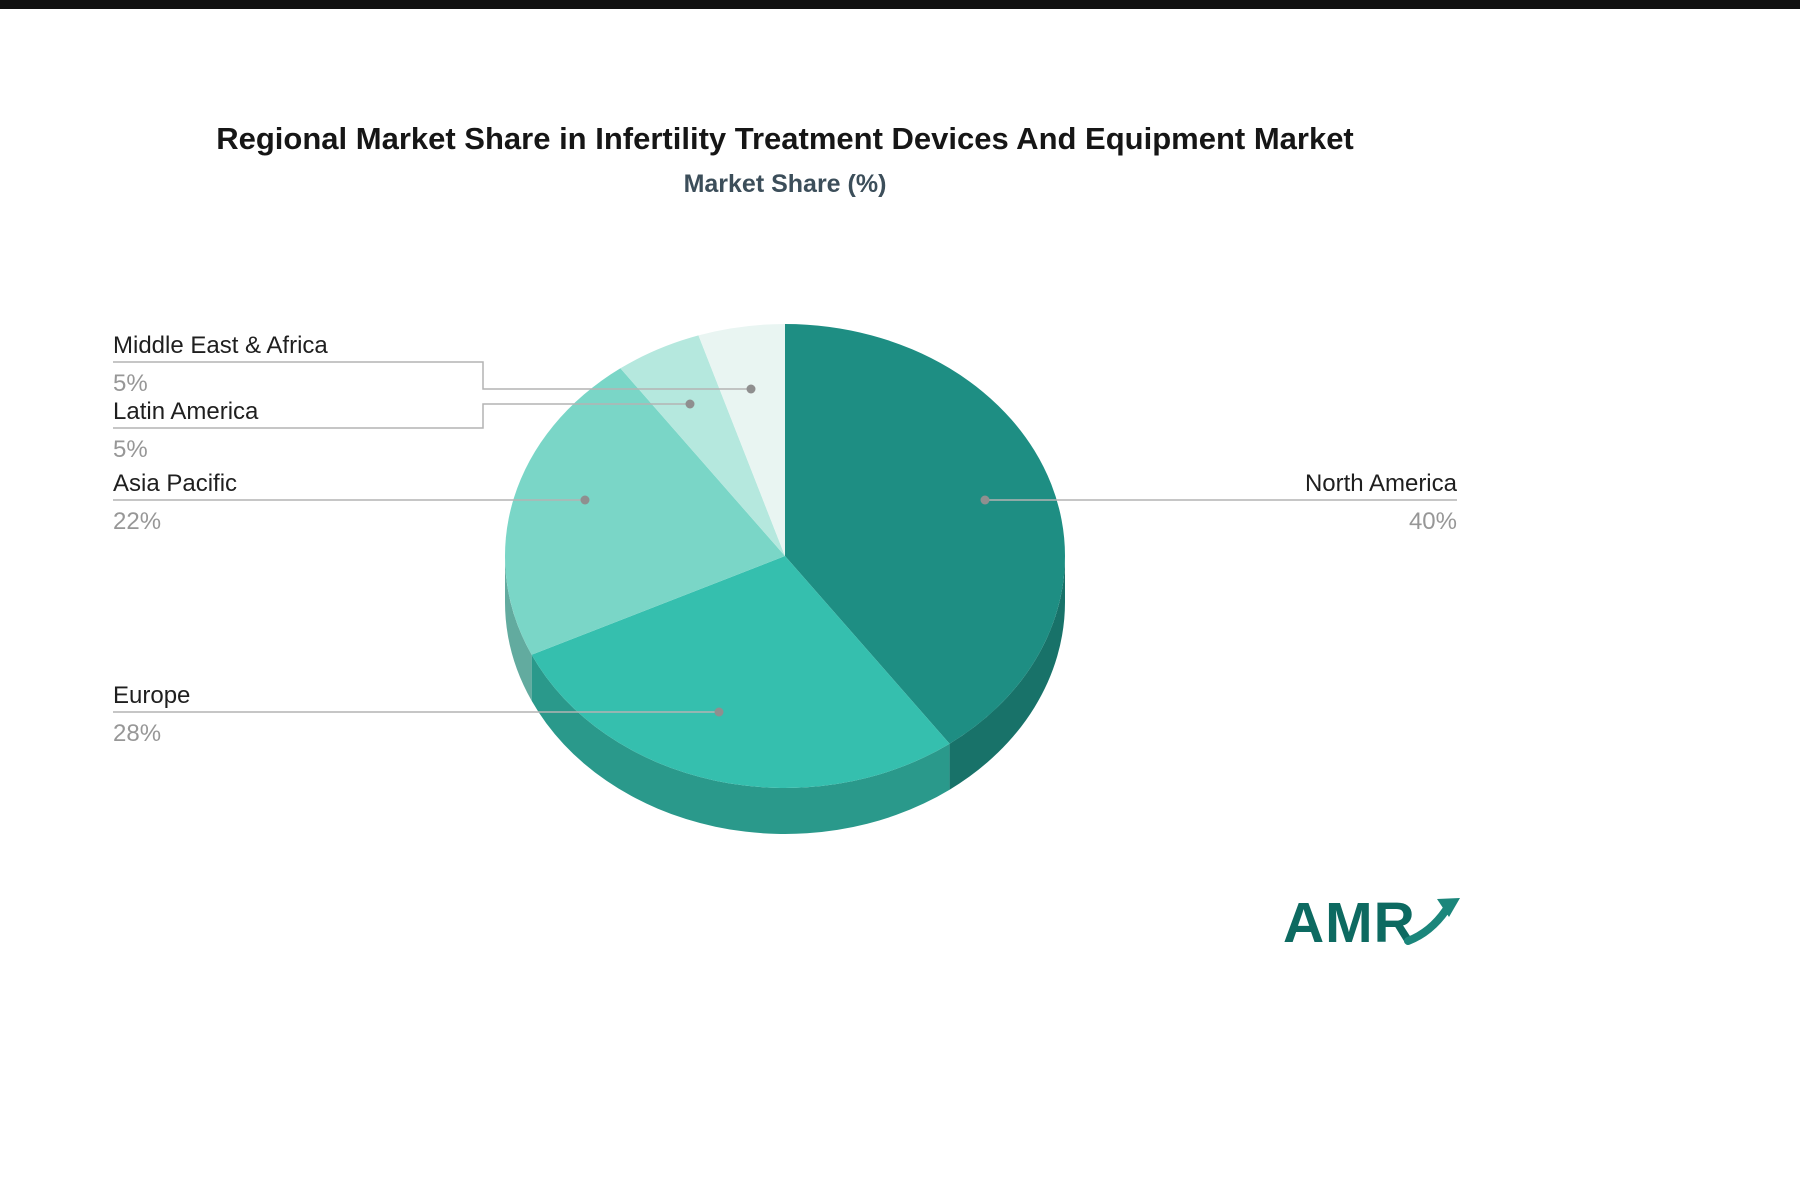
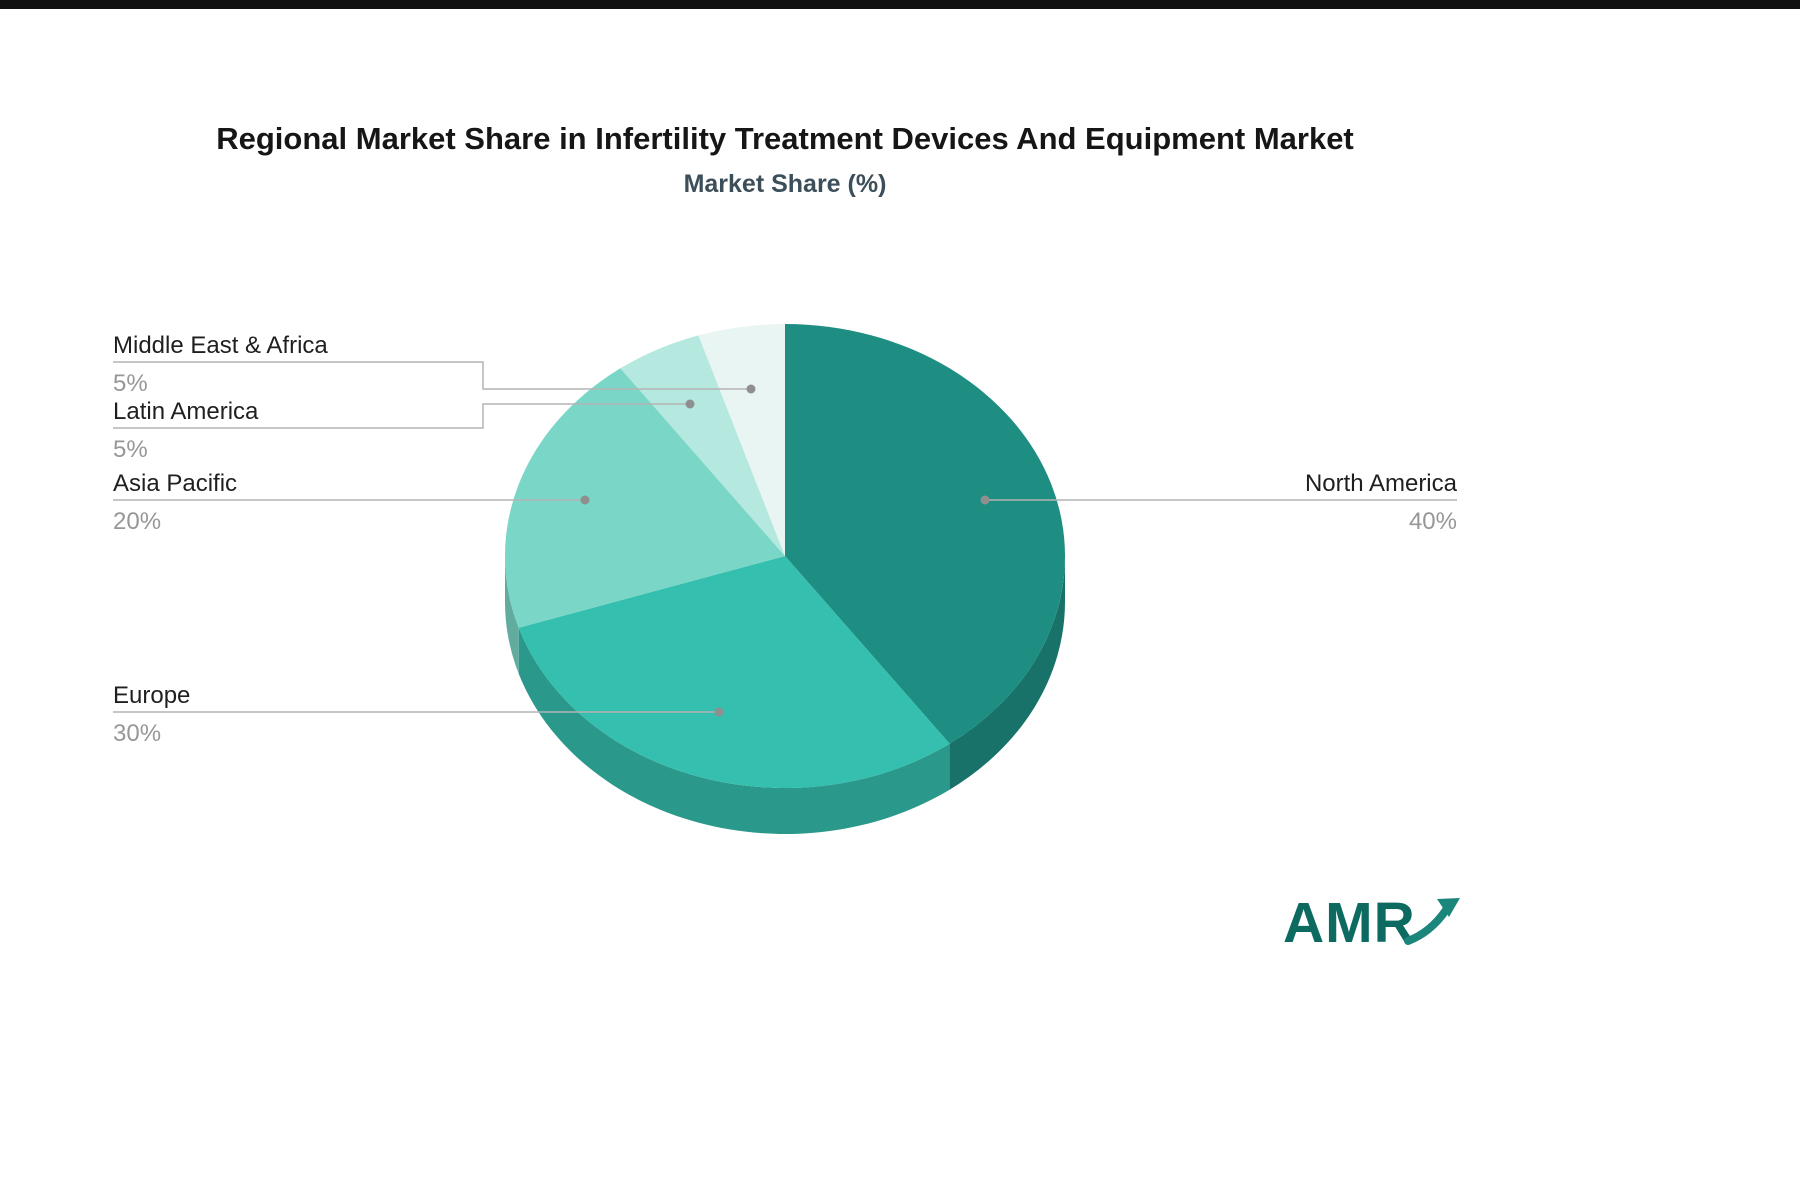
Europe: 28% -> 30%
Asia Pacific: 22% -> 20%
